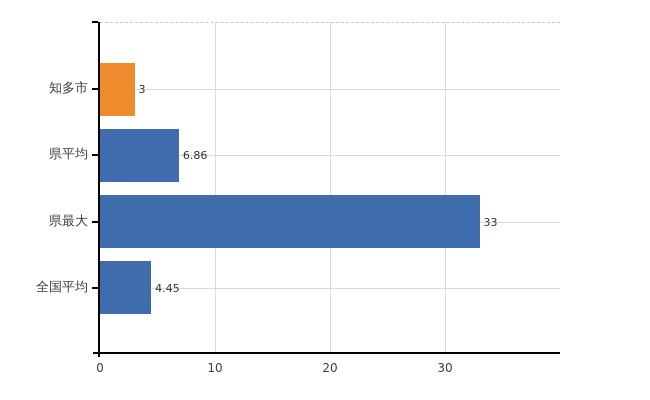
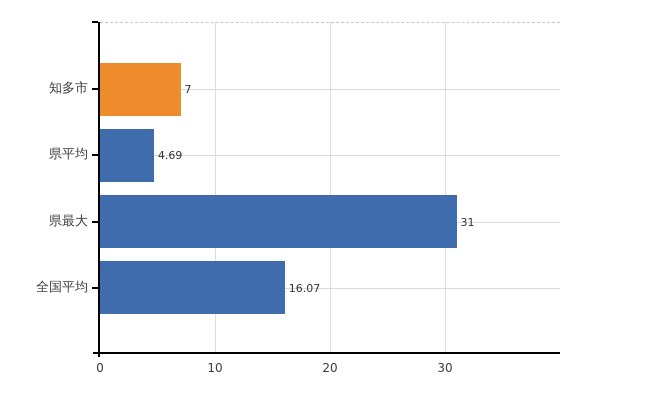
知多市: 3 -> 7
県平均: 6.86 -> 4.69
県最大: 33 -> 31
全国平均: 4.45 -> 16.07
